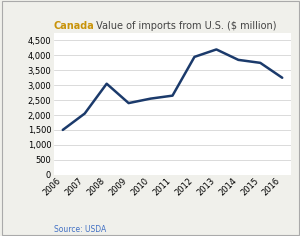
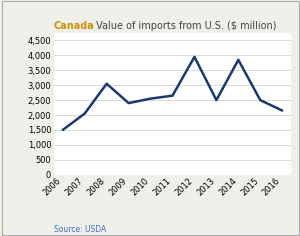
2013: 4,200 -> 2,500
2015: 3,750 -> 2,500
2016: 3,250 -> 2,150
